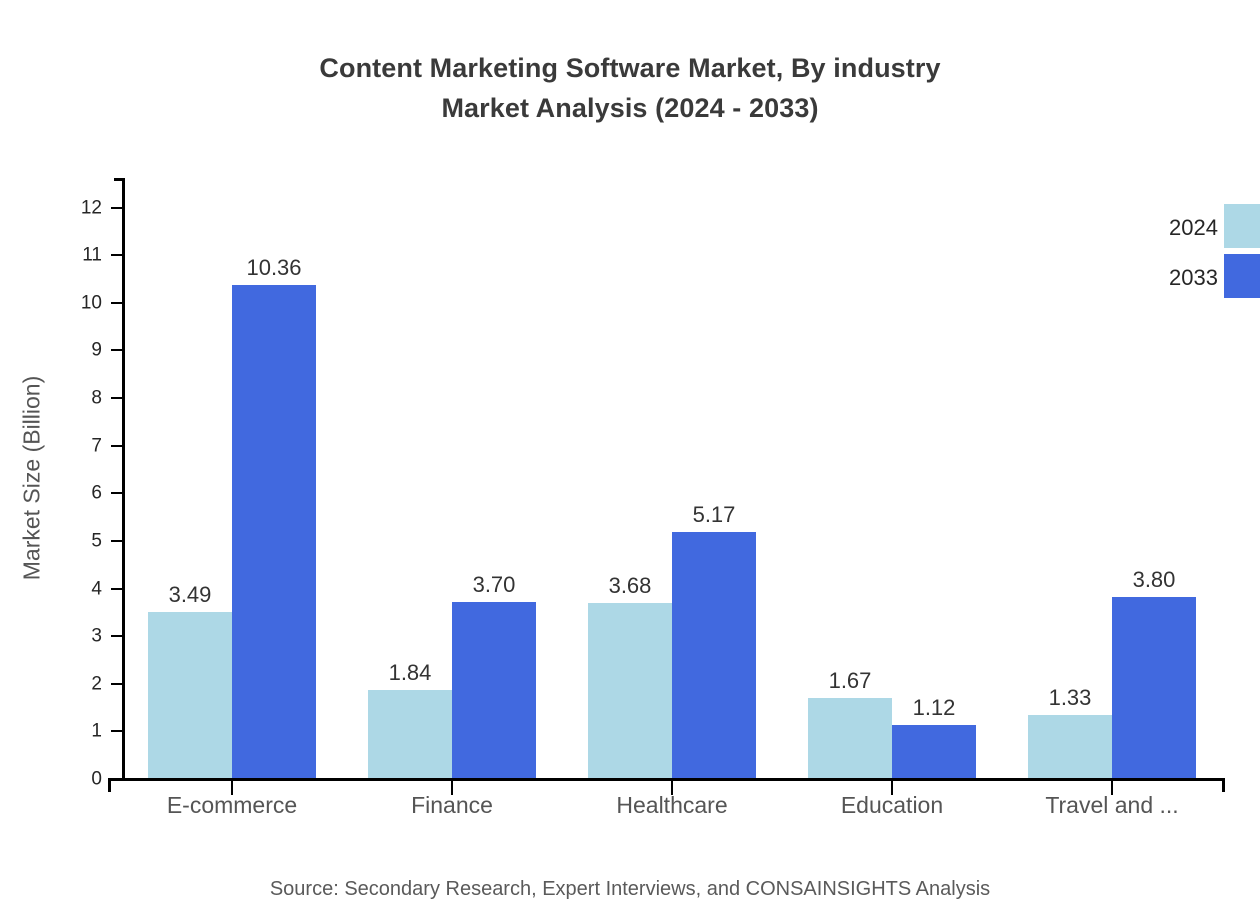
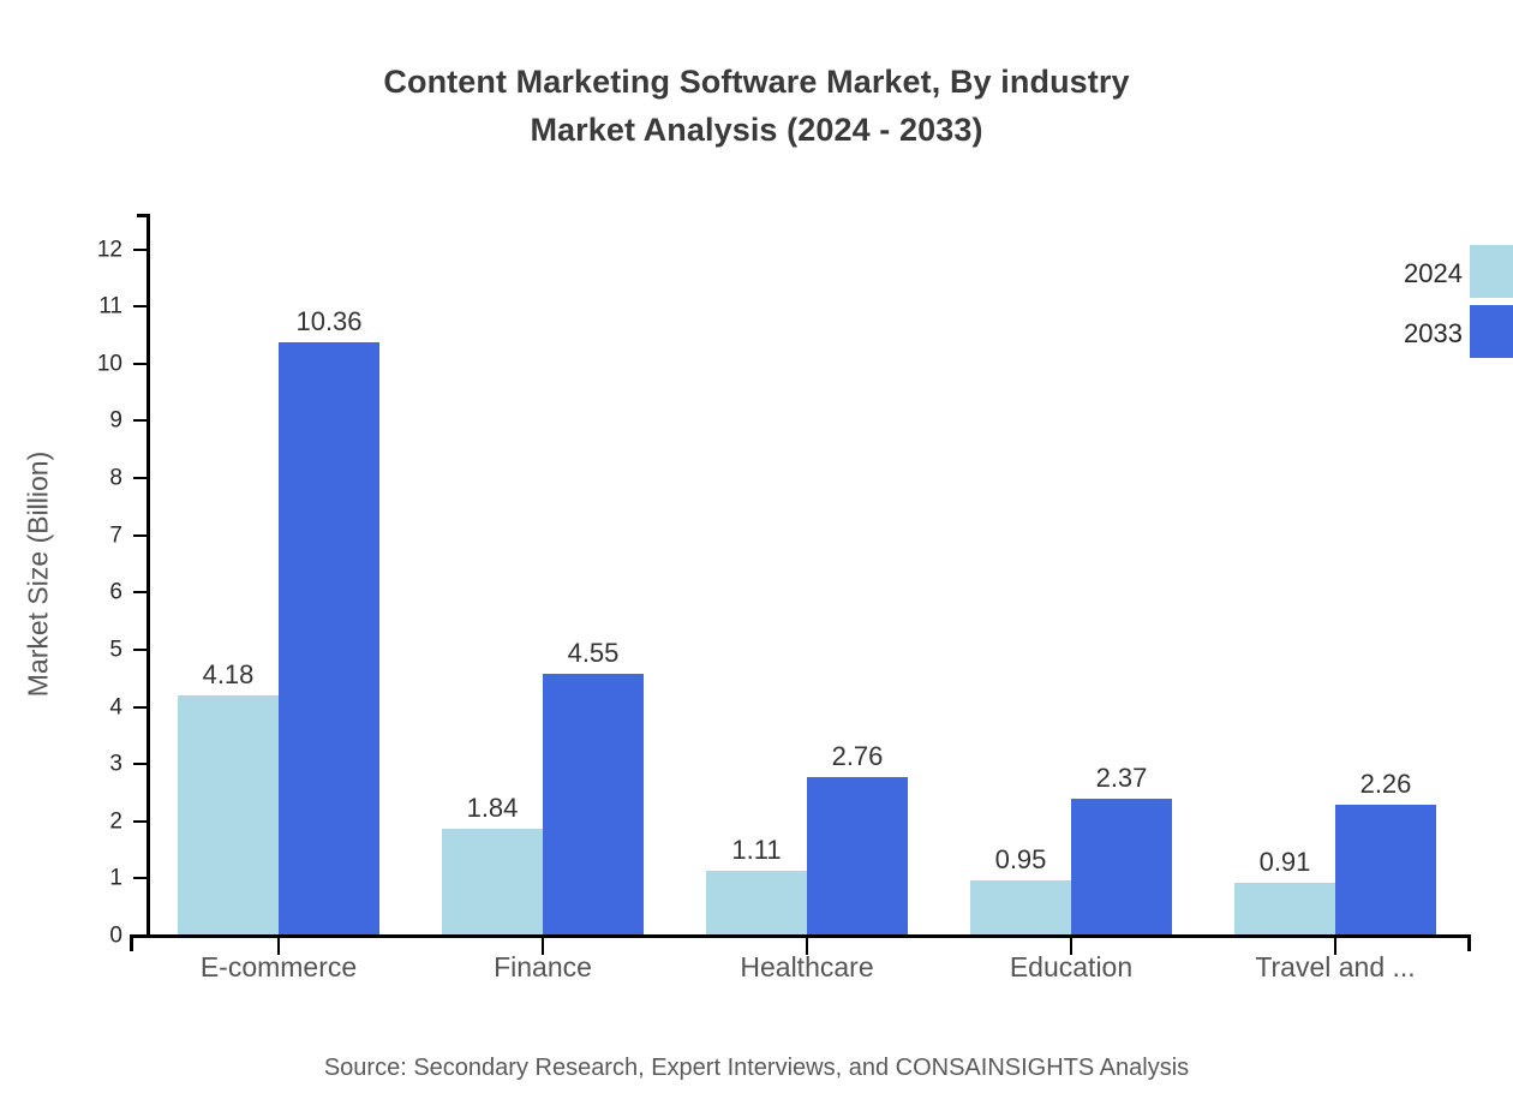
2024/E-commerce: 3.49 -> 4.18
2033/Finance: 3.70 -> 4.55
2024/Healthcare: 3.68 -> 1.11
2033/Healthcare: 5.17 -> 2.76
2024/Education: 1.67 -> 0.95
2033/Education: 1.12 -> 2.37
2024/Travel and ...: 1.33 -> 0.91
2033/Travel and ...: 3.80 -> 2.26
